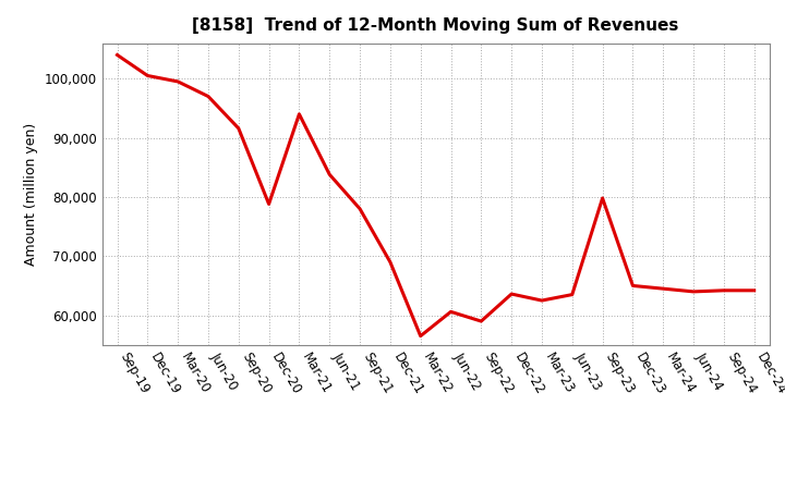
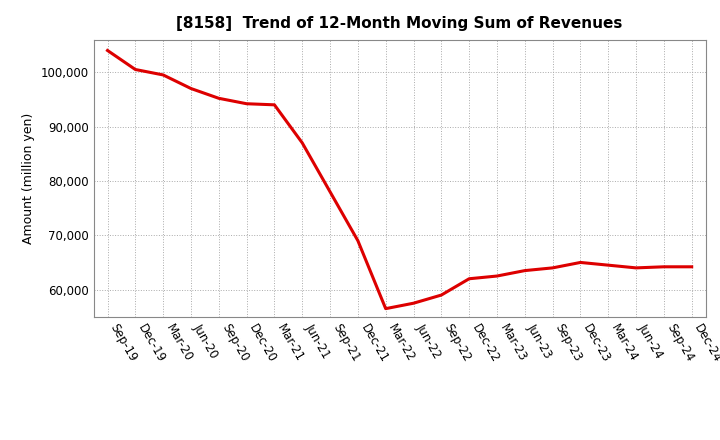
Sep-20: 91,600 -> 95,200
Dec-20: 78,800 -> 94,200
Jun-21: 83,800 -> 87,000
Jun-22: 60,600 -> 57,500
Dec-22: 63,600 -> 62,000
Sep-23: 79,800 -> 64,000
